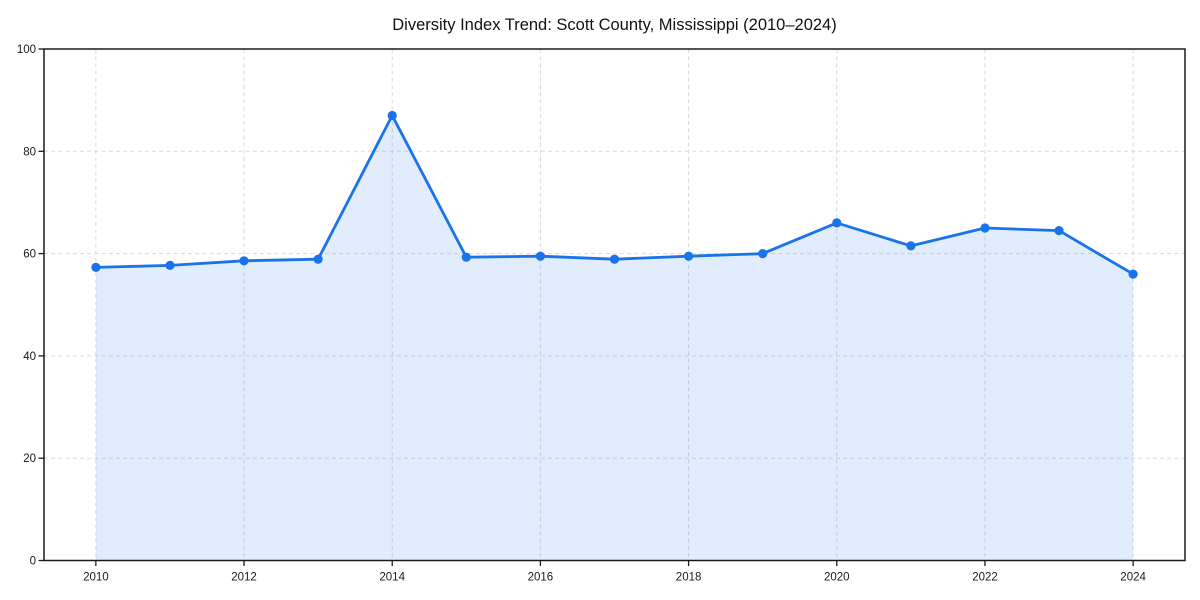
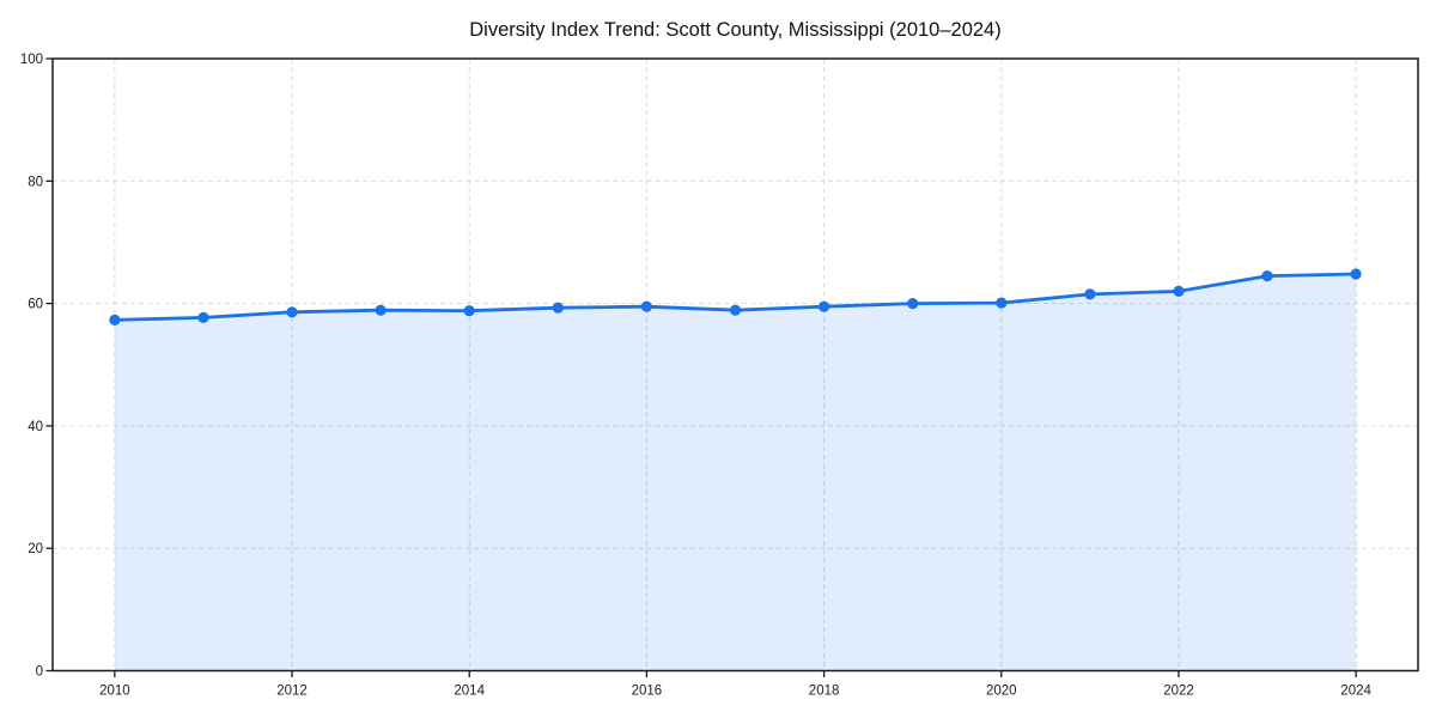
2014: 87 -> 59
2020: 66 -> 60
2022: 65 -> 62
2024: 56 -> 65
